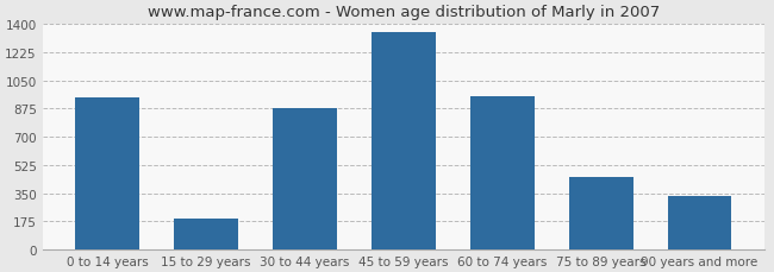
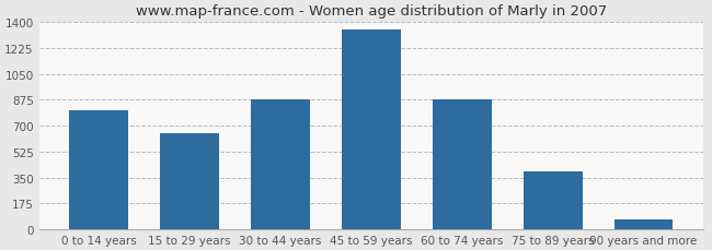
0 to 14 years: 940 -> 800
15 to 29 years: 190 -> 650
60 to 74 years: 950 -> 880
75 to 89 years: 450 -> 390
90 years and more: 330 -> 60
